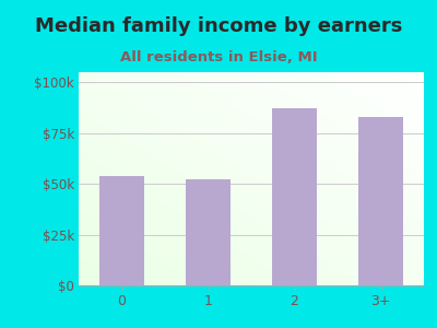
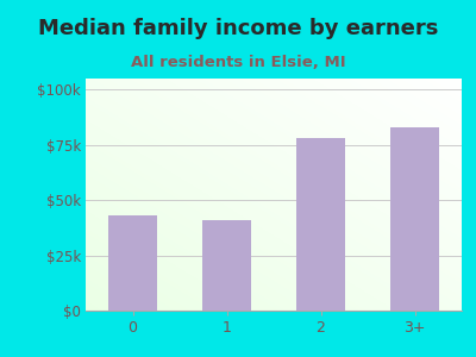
0: $54k -> $43k
1: $52k -> $41k
2: $87k -> $78k
